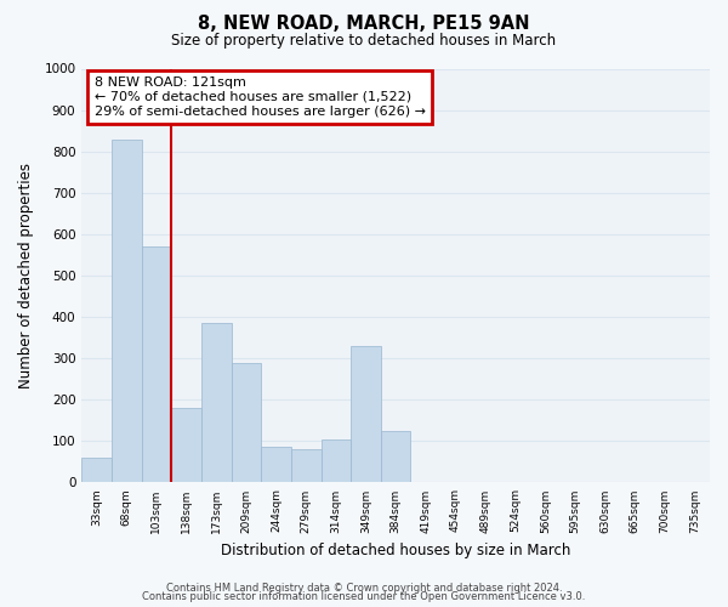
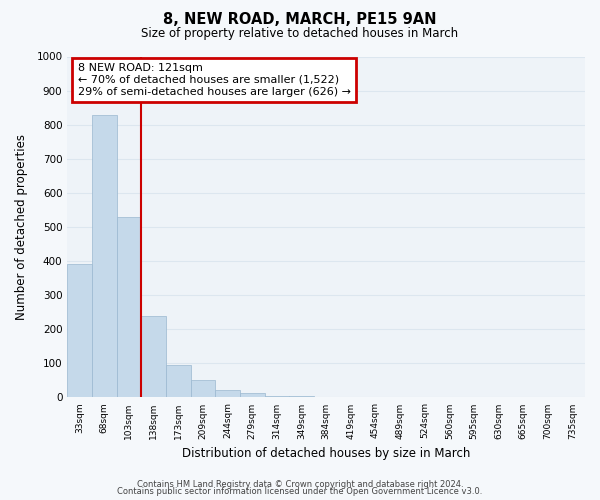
33sqm: 60 -> 390
103sqm: 570 -> 530
138sqm: 180 -> 240
173sqm: 385 -> 96
209sqm: 290 -> 52
244sqm: 85 -> 22
279sqm: 80 -> 12
314sqm: 105 -> 5
349sqm: 330 -> 3
384sqm: 125 -> 1
